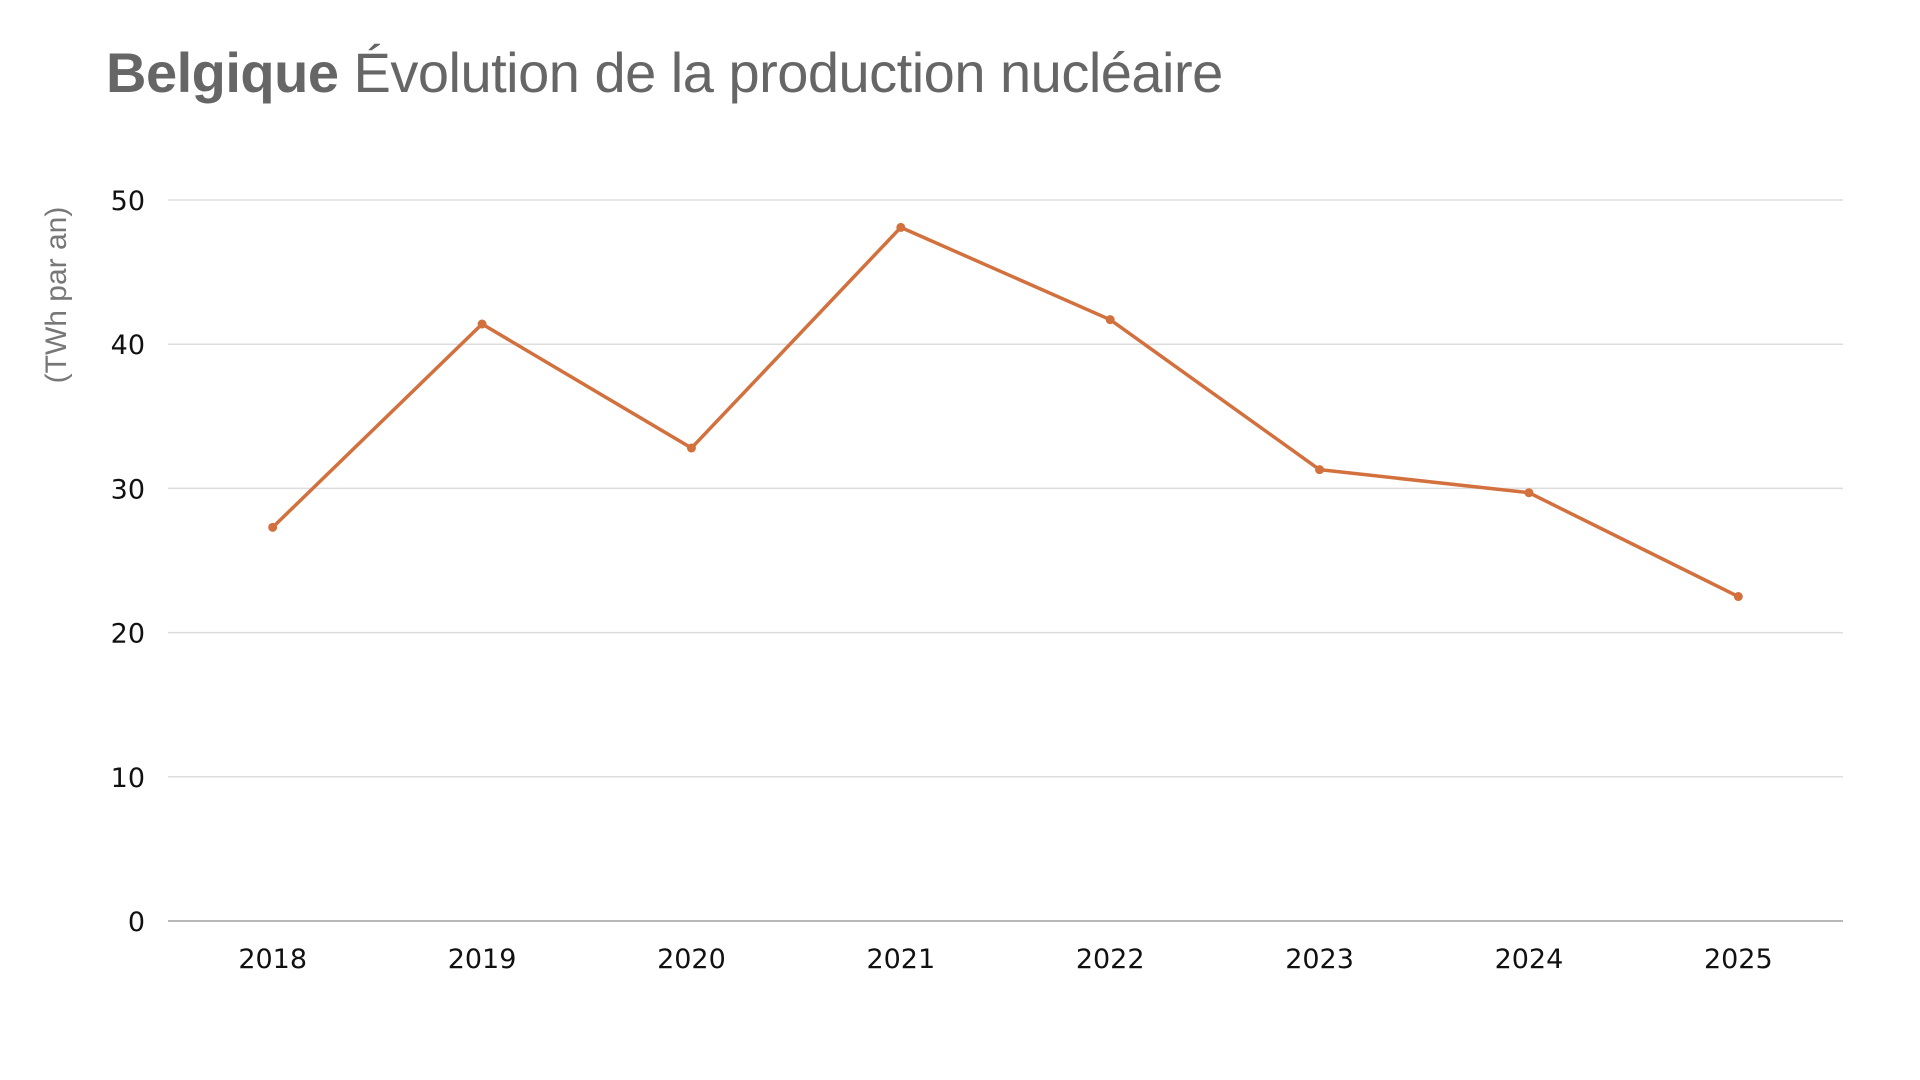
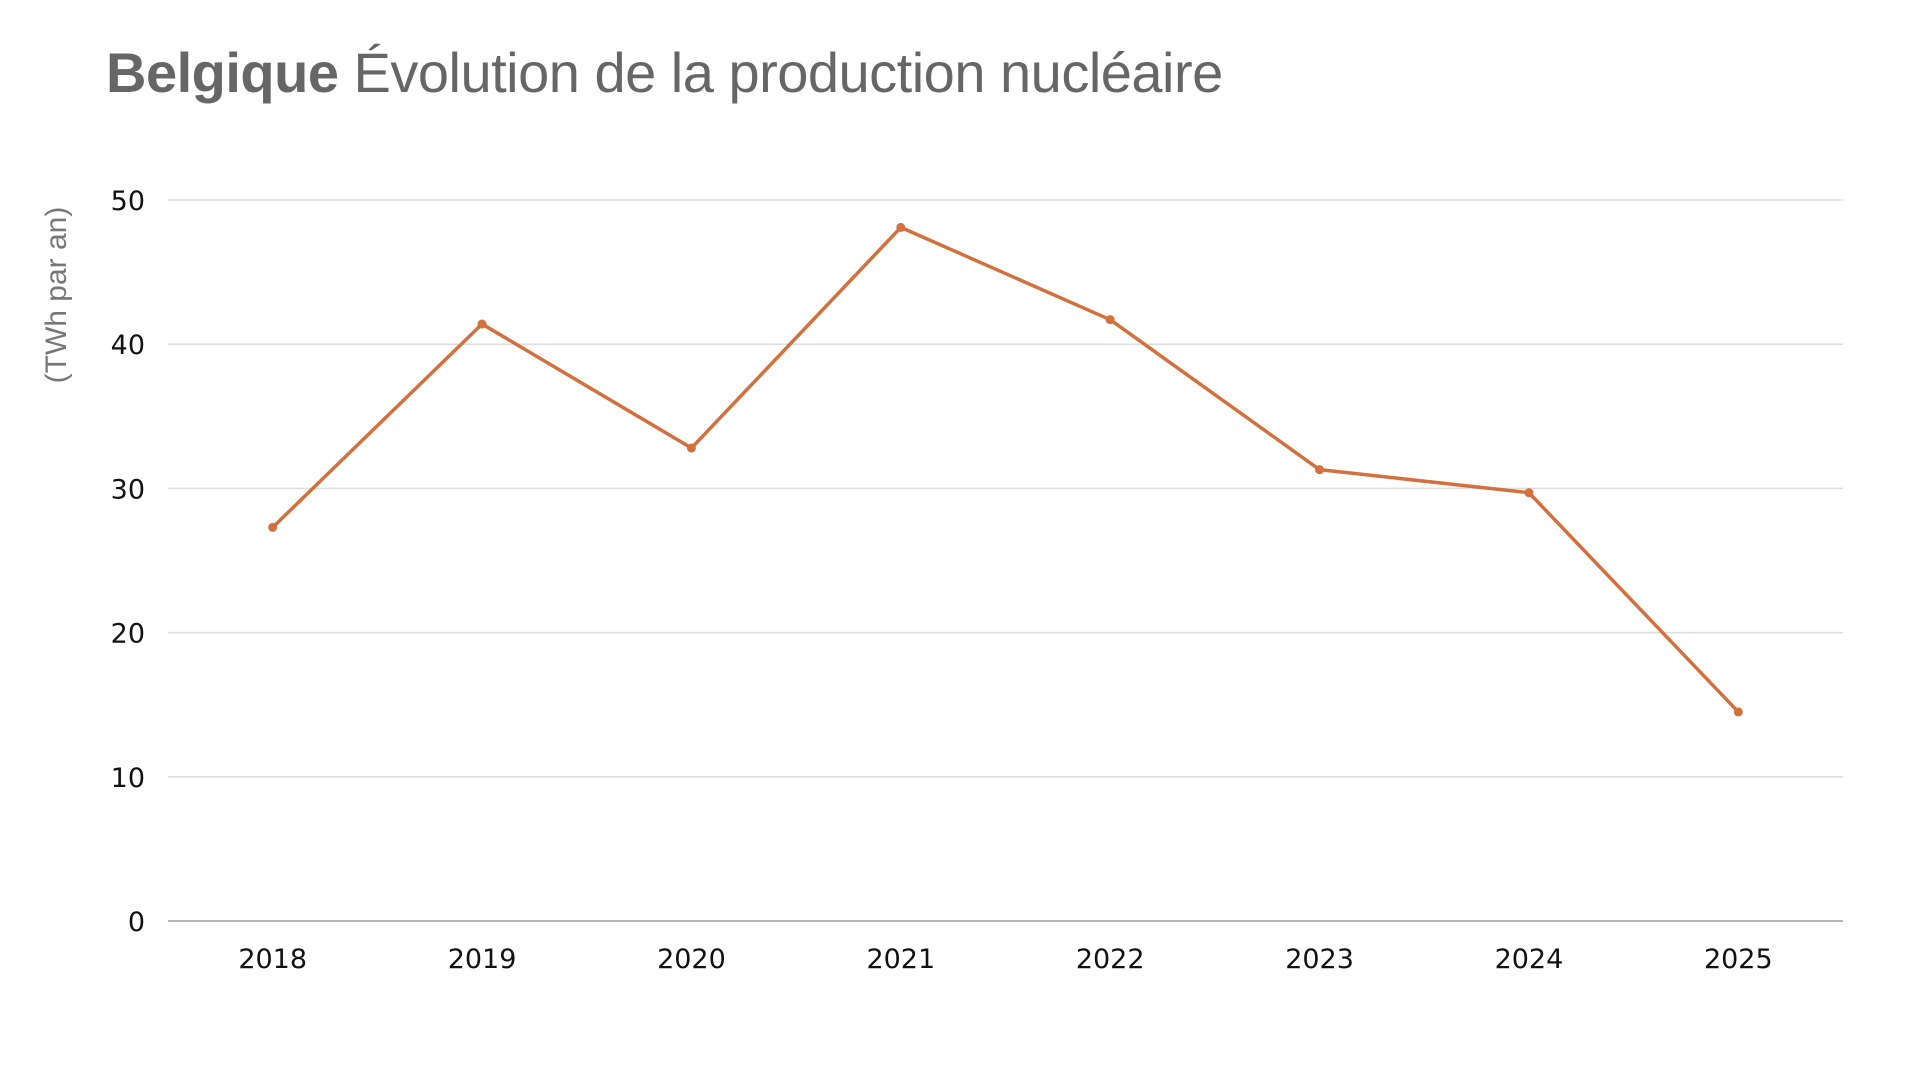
2025: 22.5 -> 14.5
